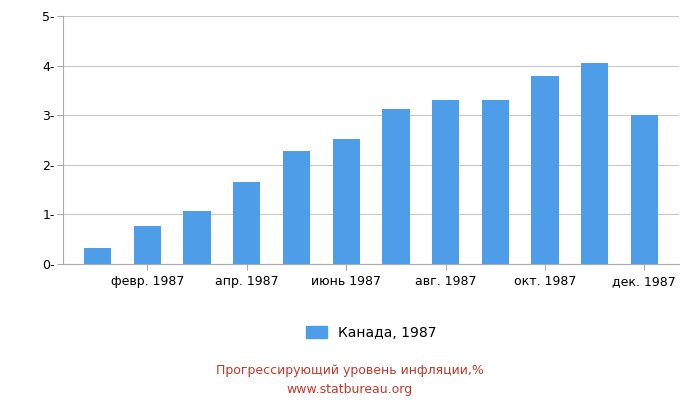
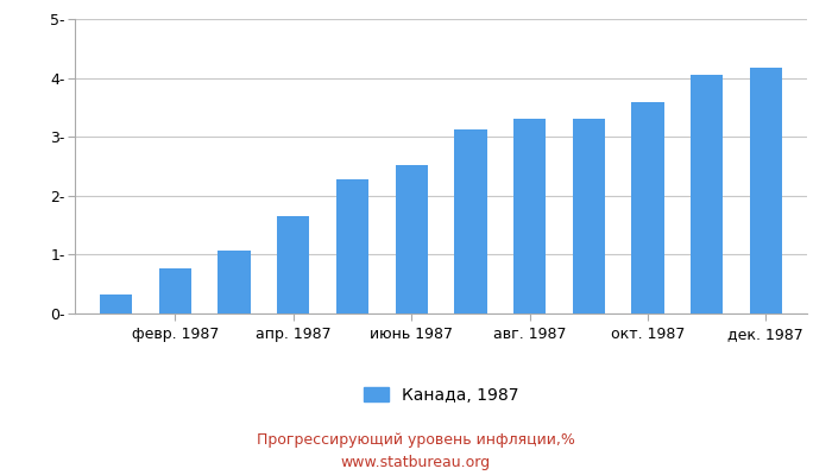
окт. 1987: 3.80- -> 3.59-
дек. 1987: 3.00- -> 4.18-
